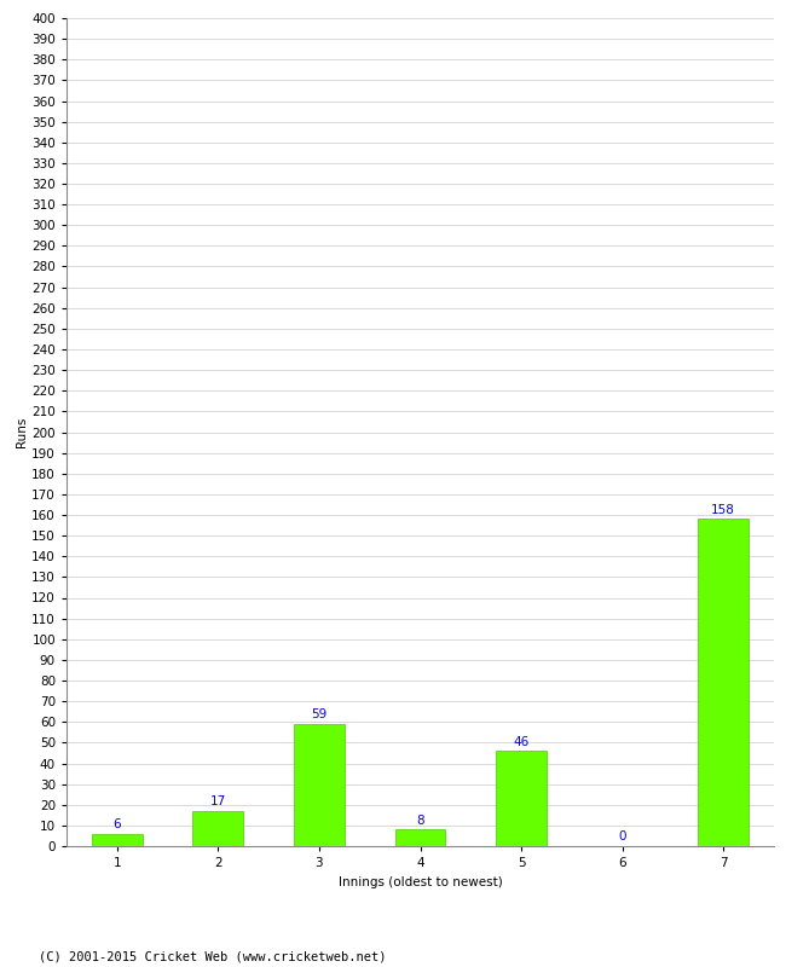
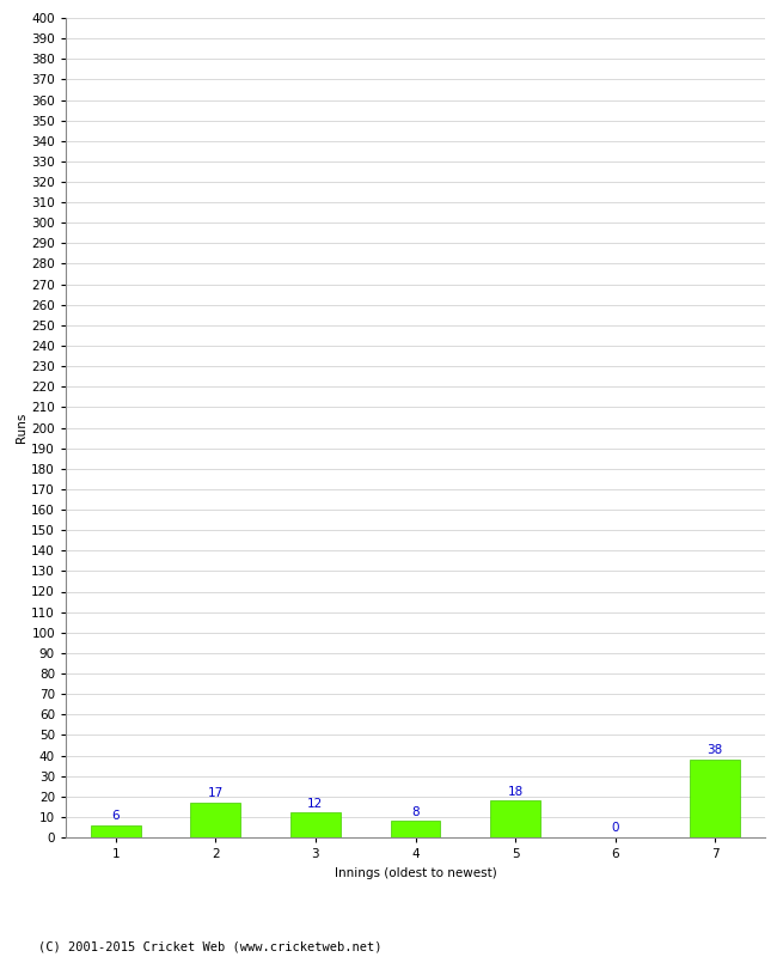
3: 59 -> 12
5: 46 -> 18
7: 158 -> 38
